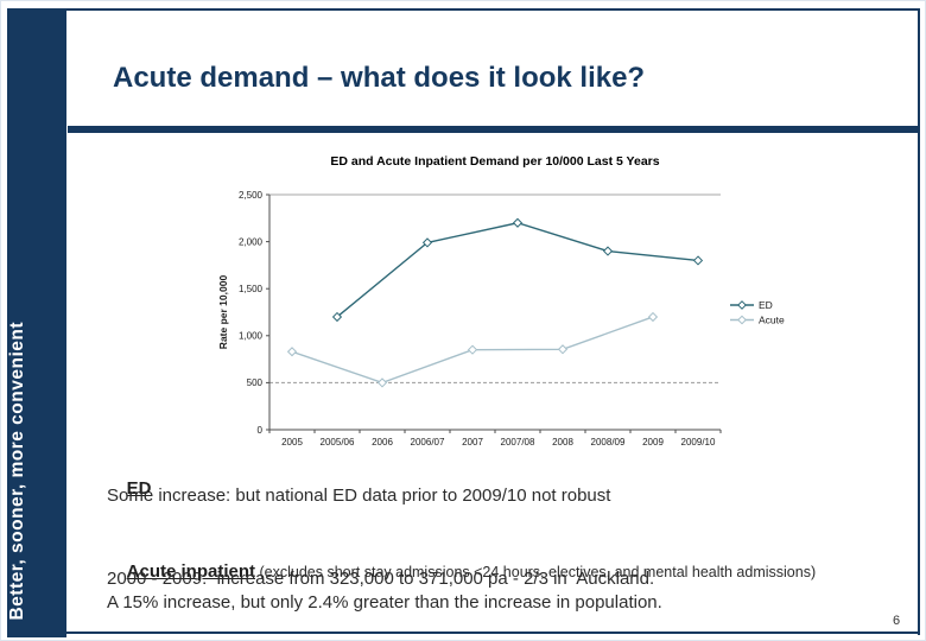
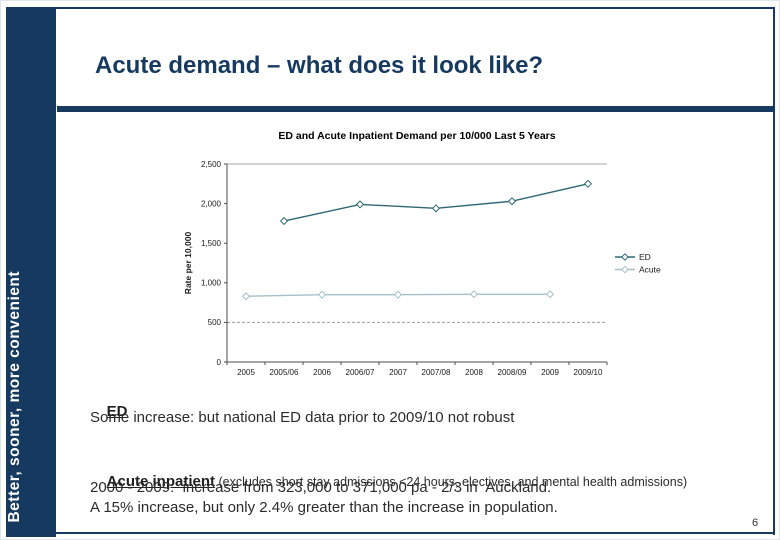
ED/2005/06: 1200 -> 1800
Acute/2006: 500 -> 800
ED/2007/08: 2200 -> 1900
ED/2008/09: 1900 -> 2000
Acute/2009: 1200 -> 900
ED/2009/10: 1800 -> 2200
